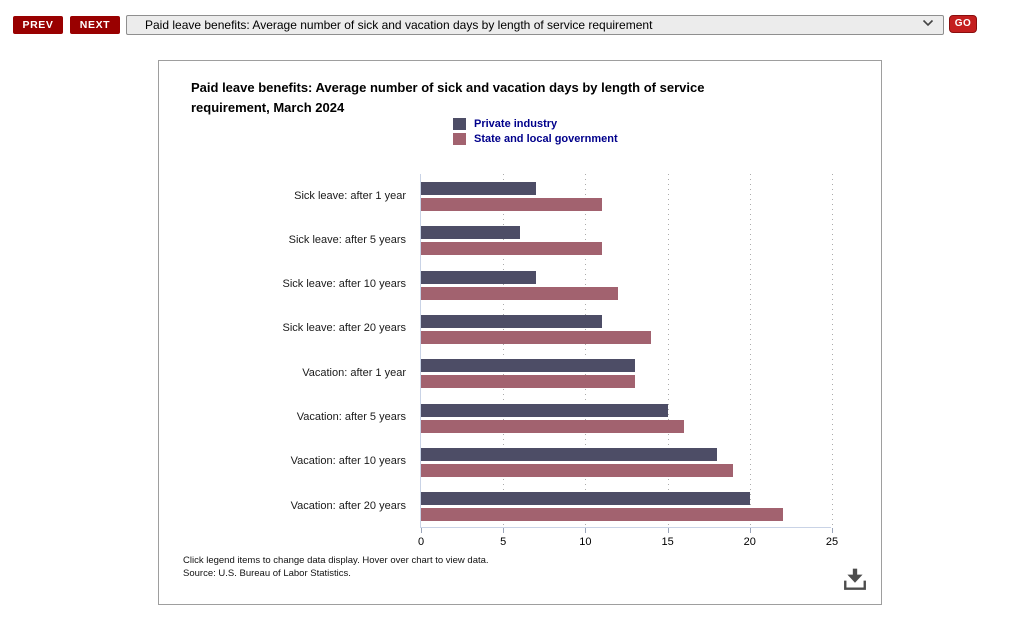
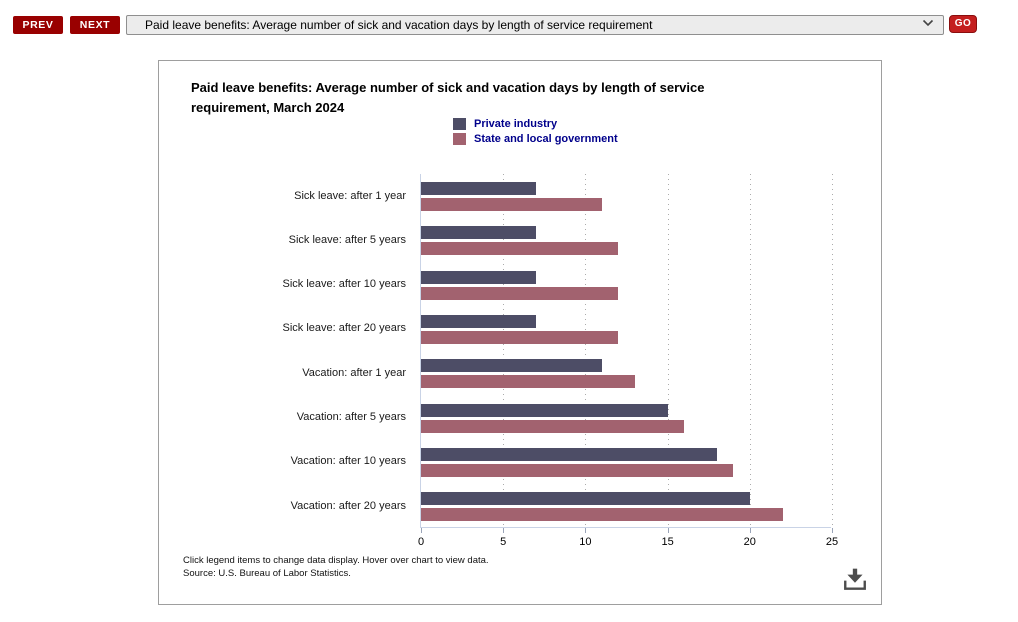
Private industry/Sick leave: after 5 years: 6 -> 7
State and local government/Sick leave: after 5 years: 11 -> 12
Private industry/Sick leave: after 20 years: 11 -> 7
State and local government/Sick leave: after 20 years: 14 -> 12
Private industry/Vacation: after 1 year: 13 -> 11
